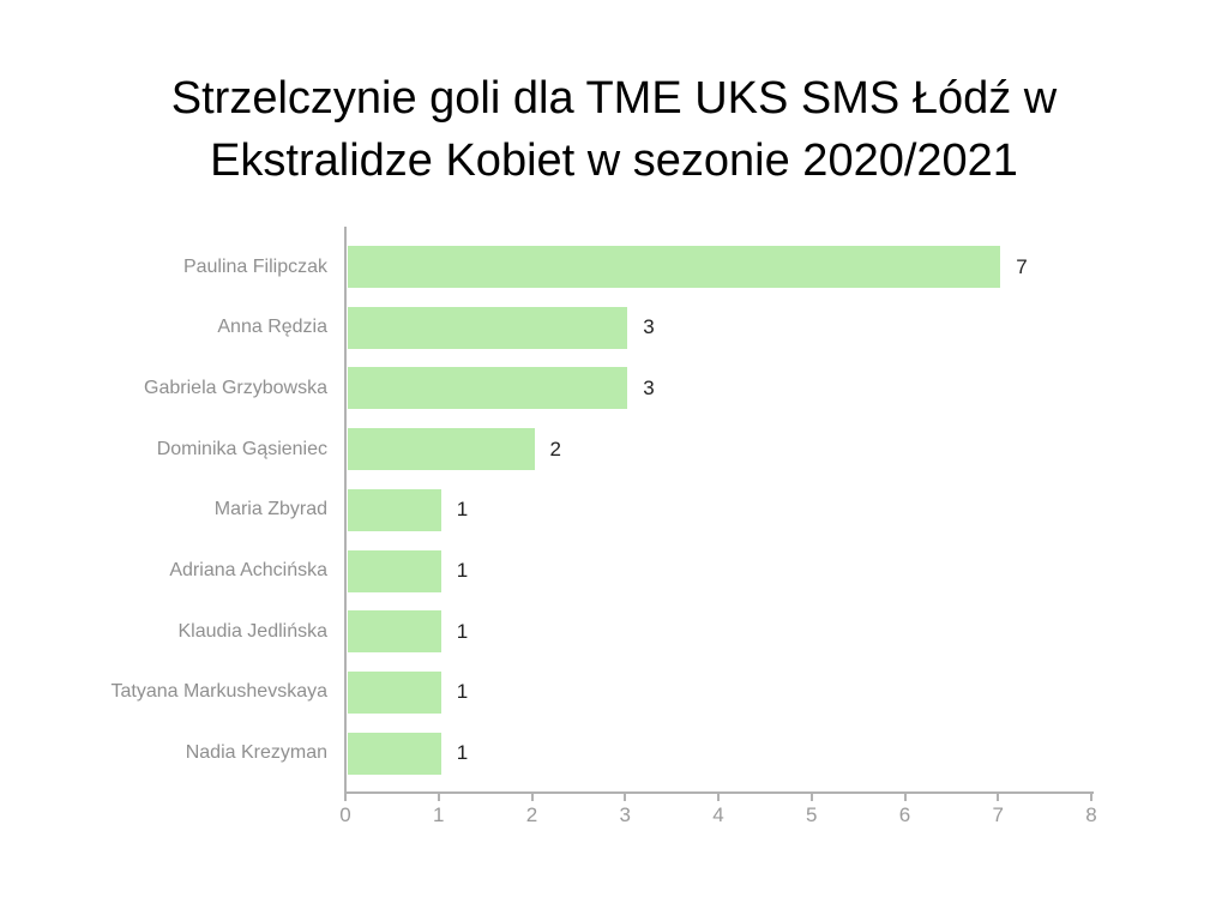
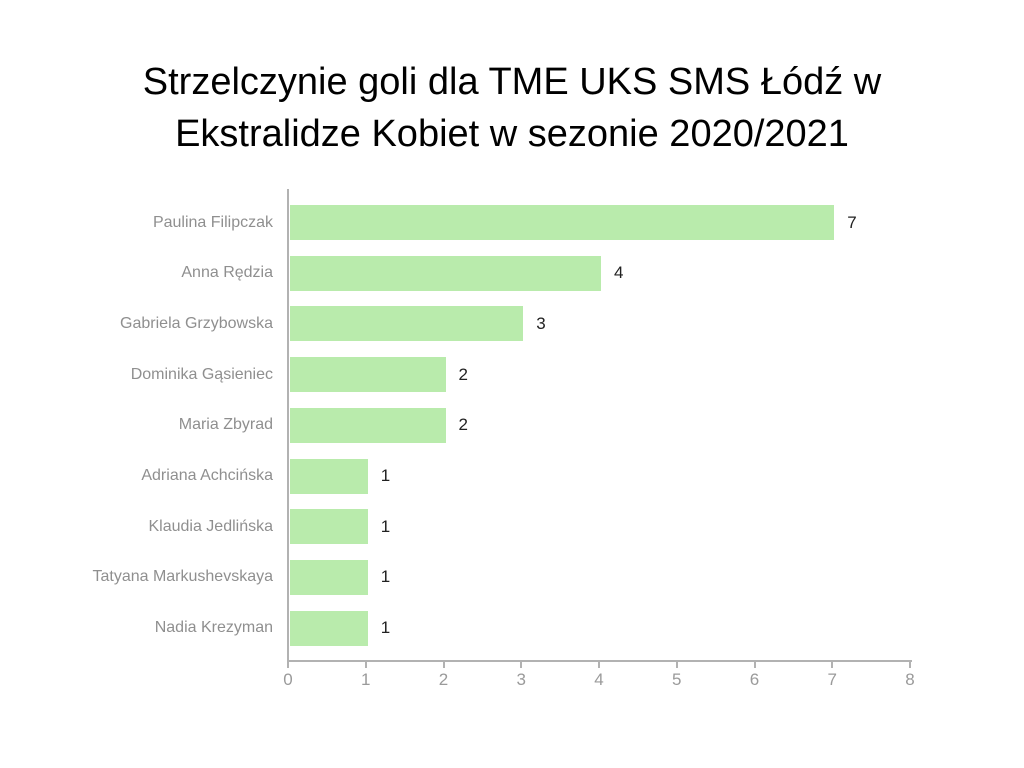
Anna Rędzia: 3 -> 4
Maria Zbyrad: 1 -> 2
